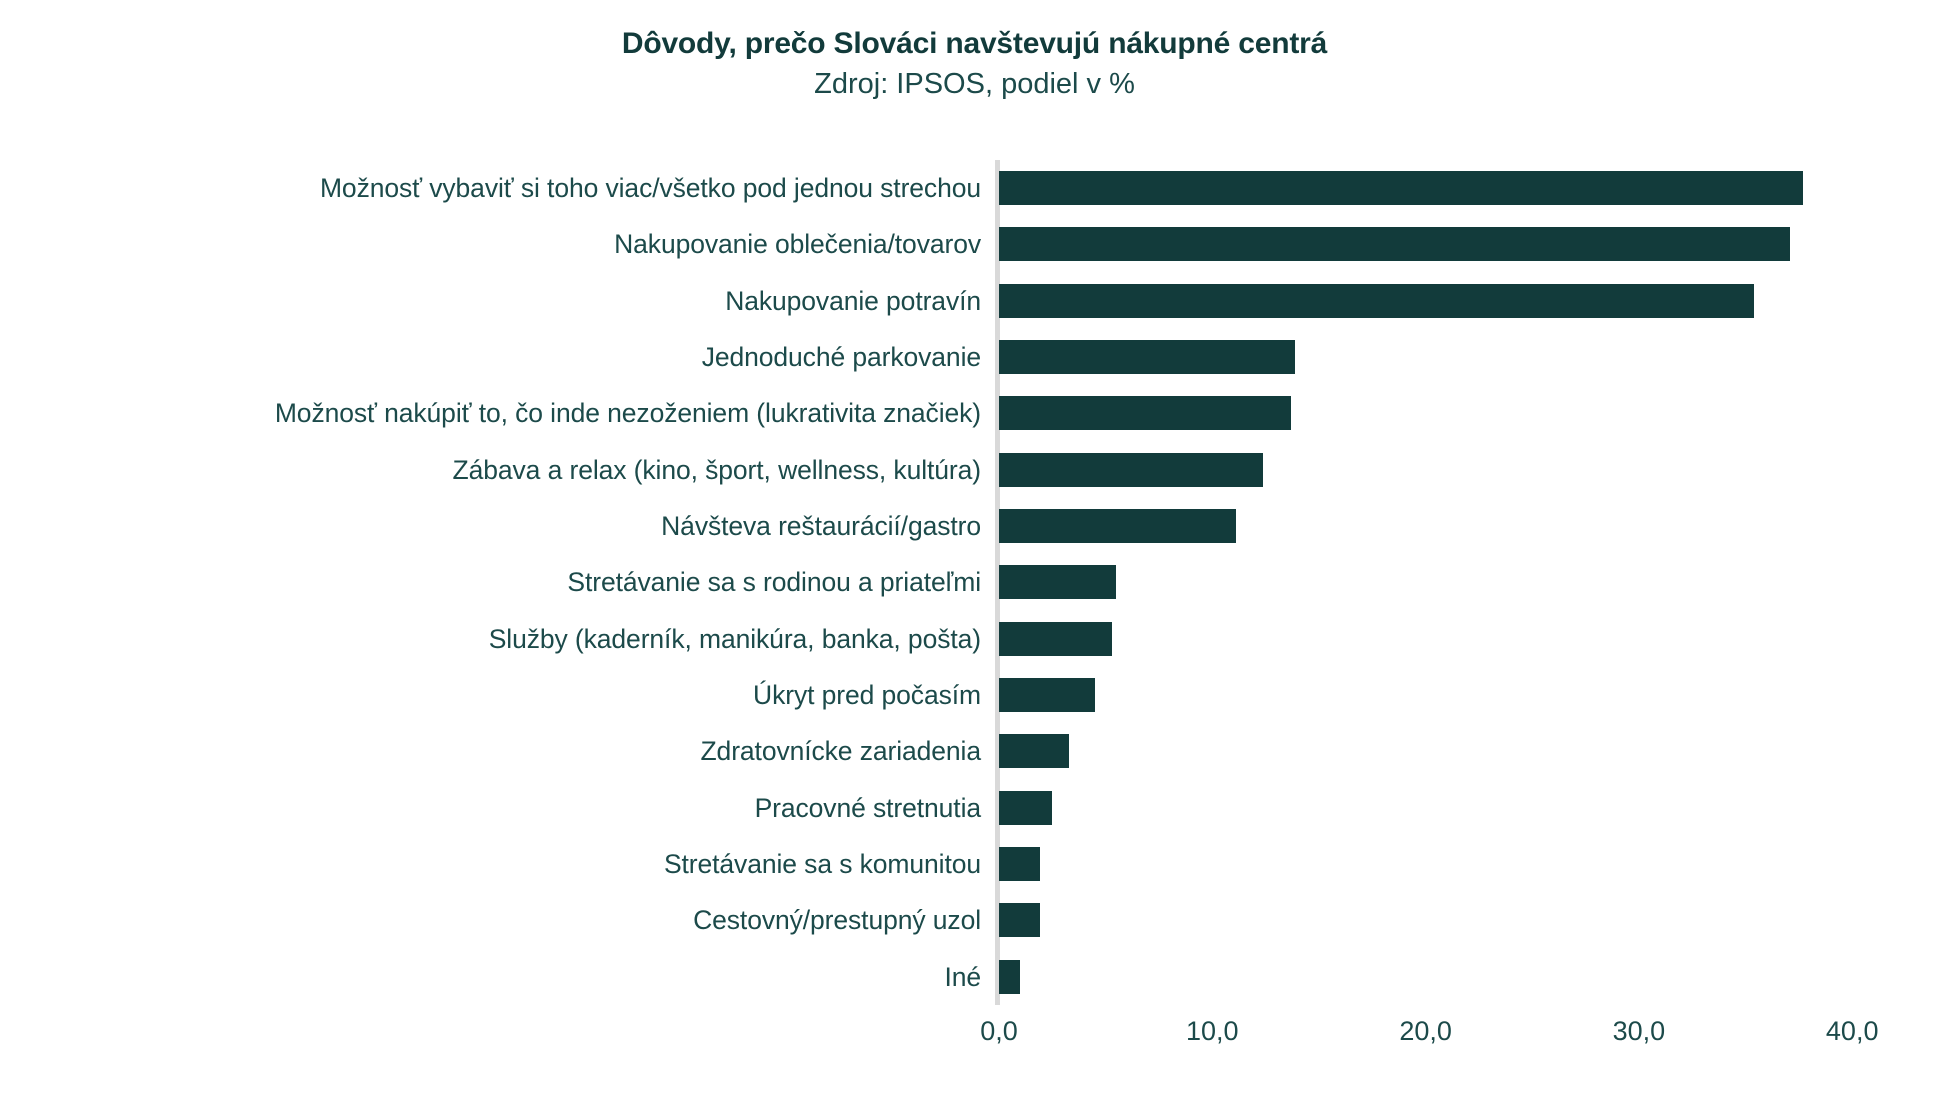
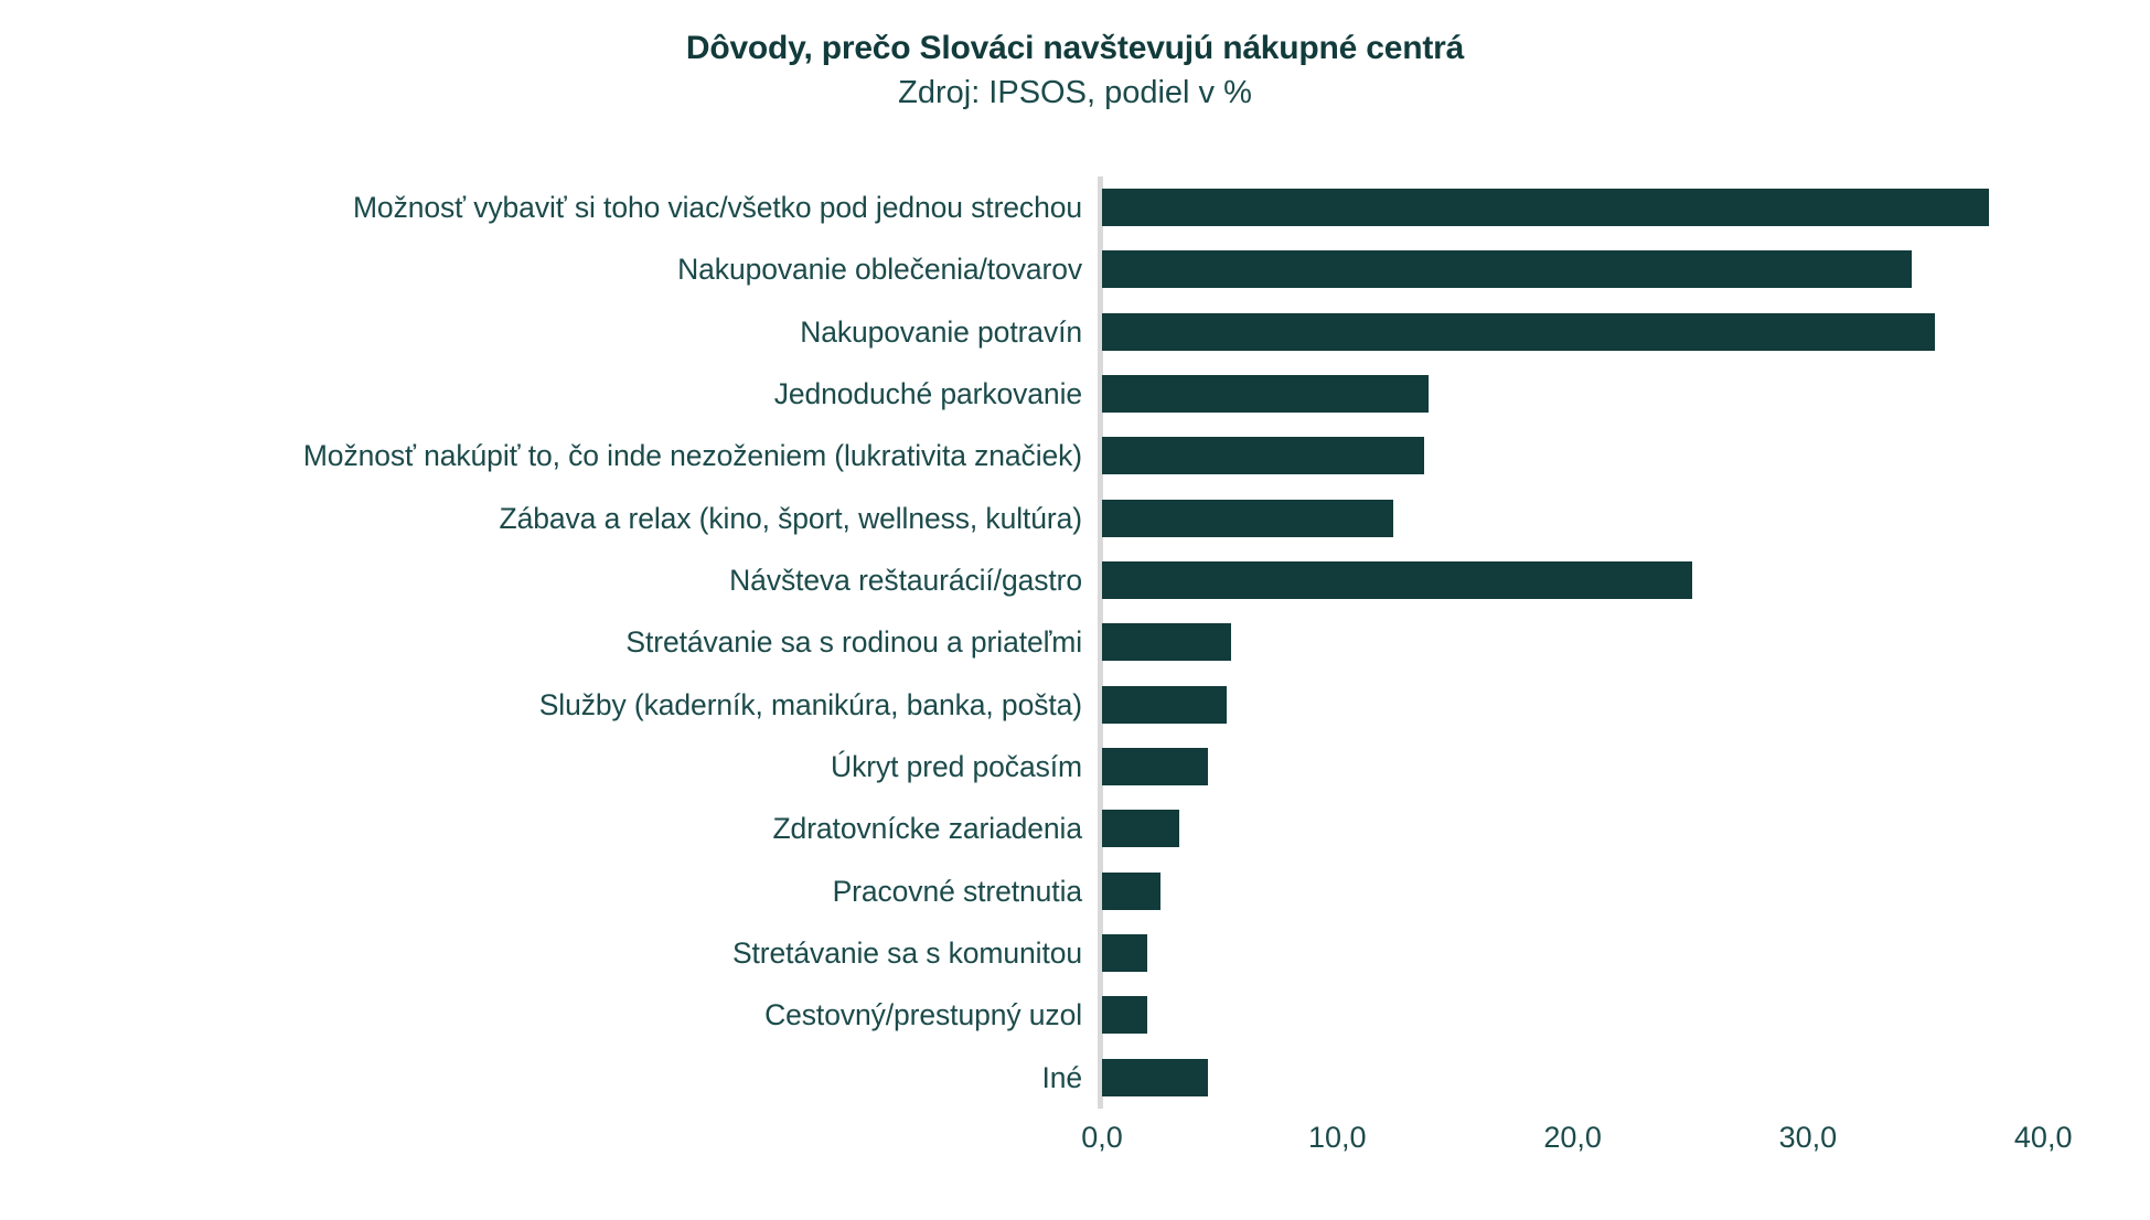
Nakupovanie oblečenia/tovarov: 37,1 -> 34,4
Návšteva reštaurácií/gastro: 11,1 -> 25,1
Iné: 1,0 -> 4,5
